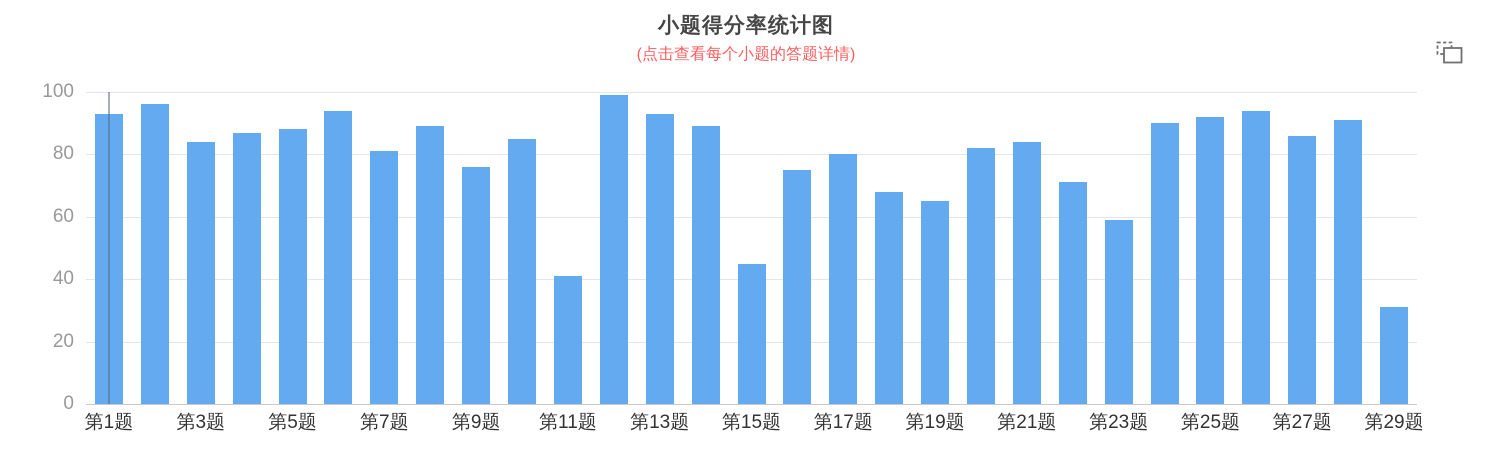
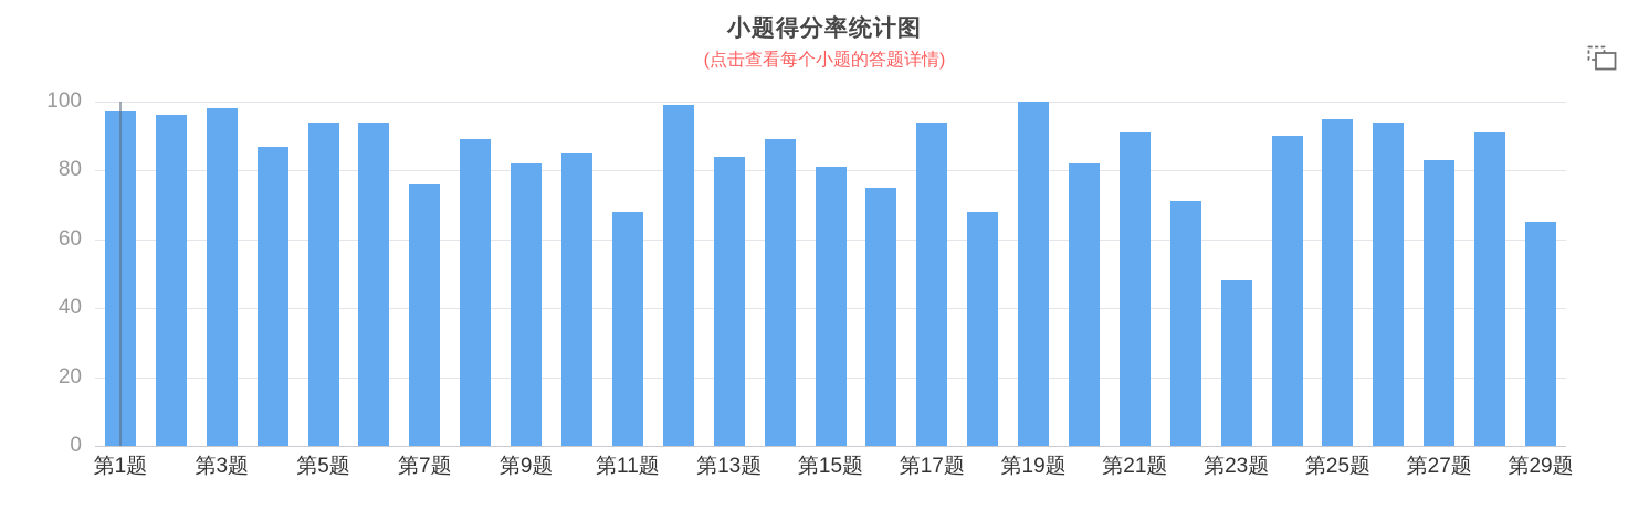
第1题: 93 -> 97
第3题: 84 -> 98
第5题: 88 -> 94
第7题: 81 -> 76
第9题: 76 -> 82
第11题: 41 -> 68
第13题: 93 -> 84
第15题: 45 -> 81
第17题: 80 -> 94
第19题: 65 -> 100
第21题: 84 -> 91
第23题: 59 -> 48
第25题: 92 -> 95
第27题: 86 -> 83
第29题: 31 -> 65
